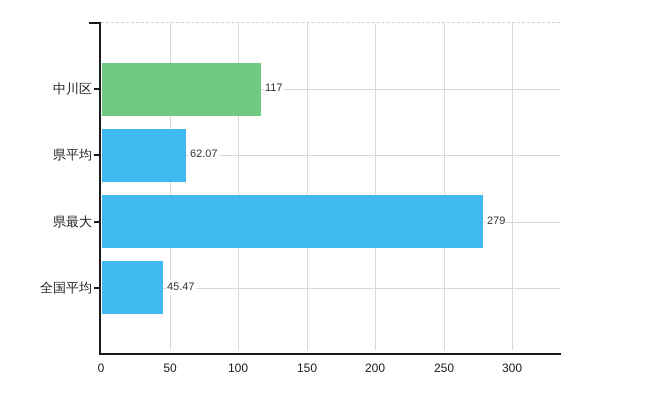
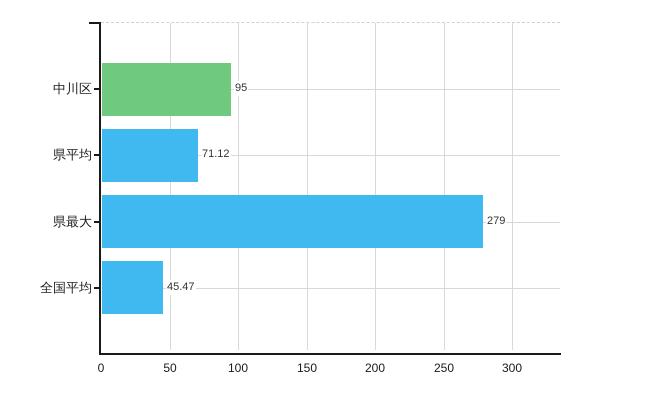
中川区: 117 -> 95
県平均: 62.07 -> 71.12
